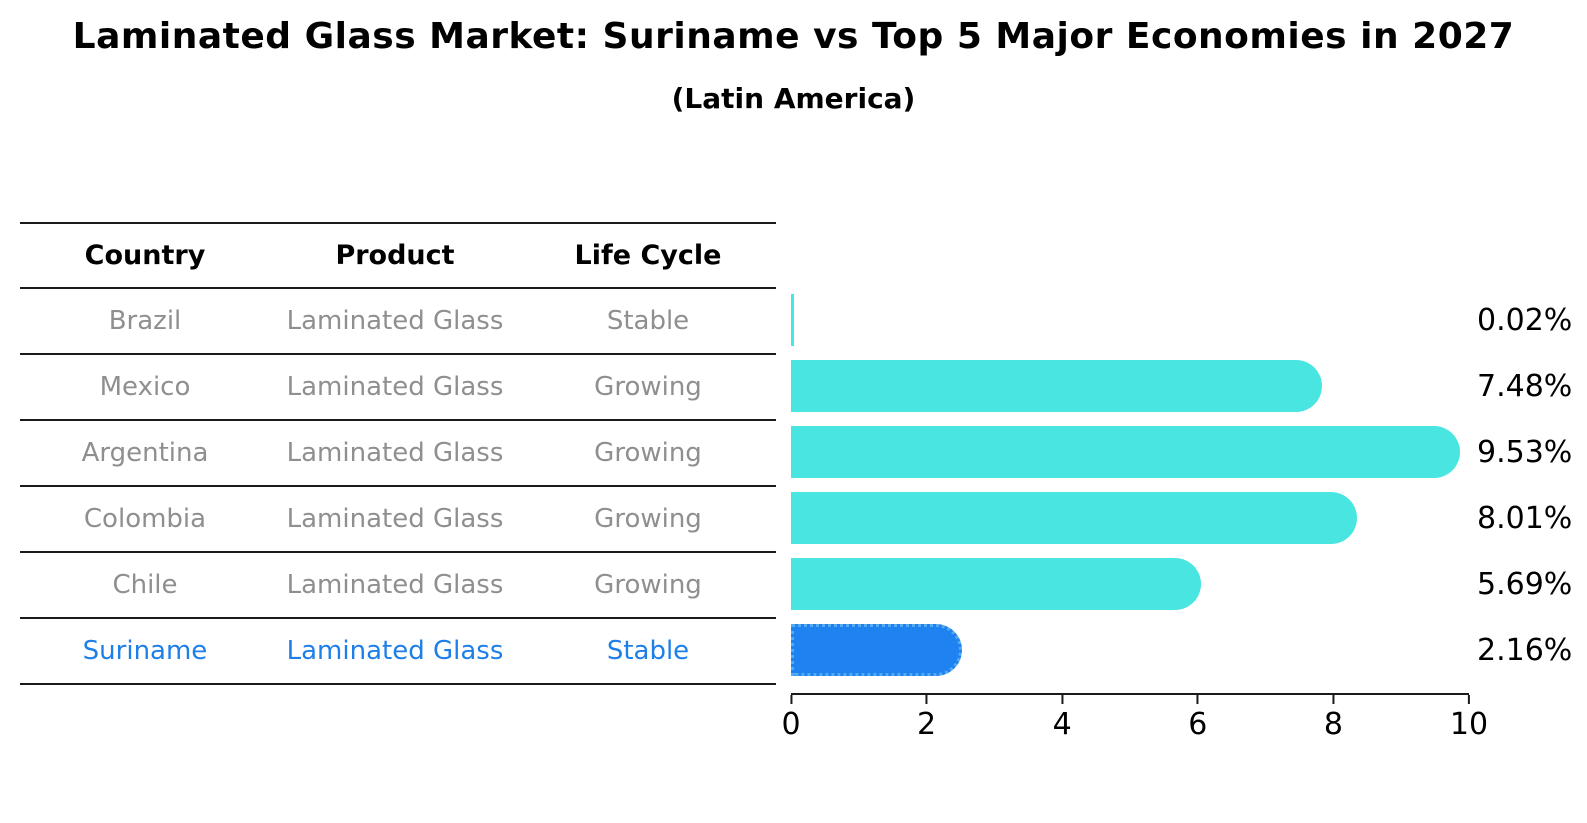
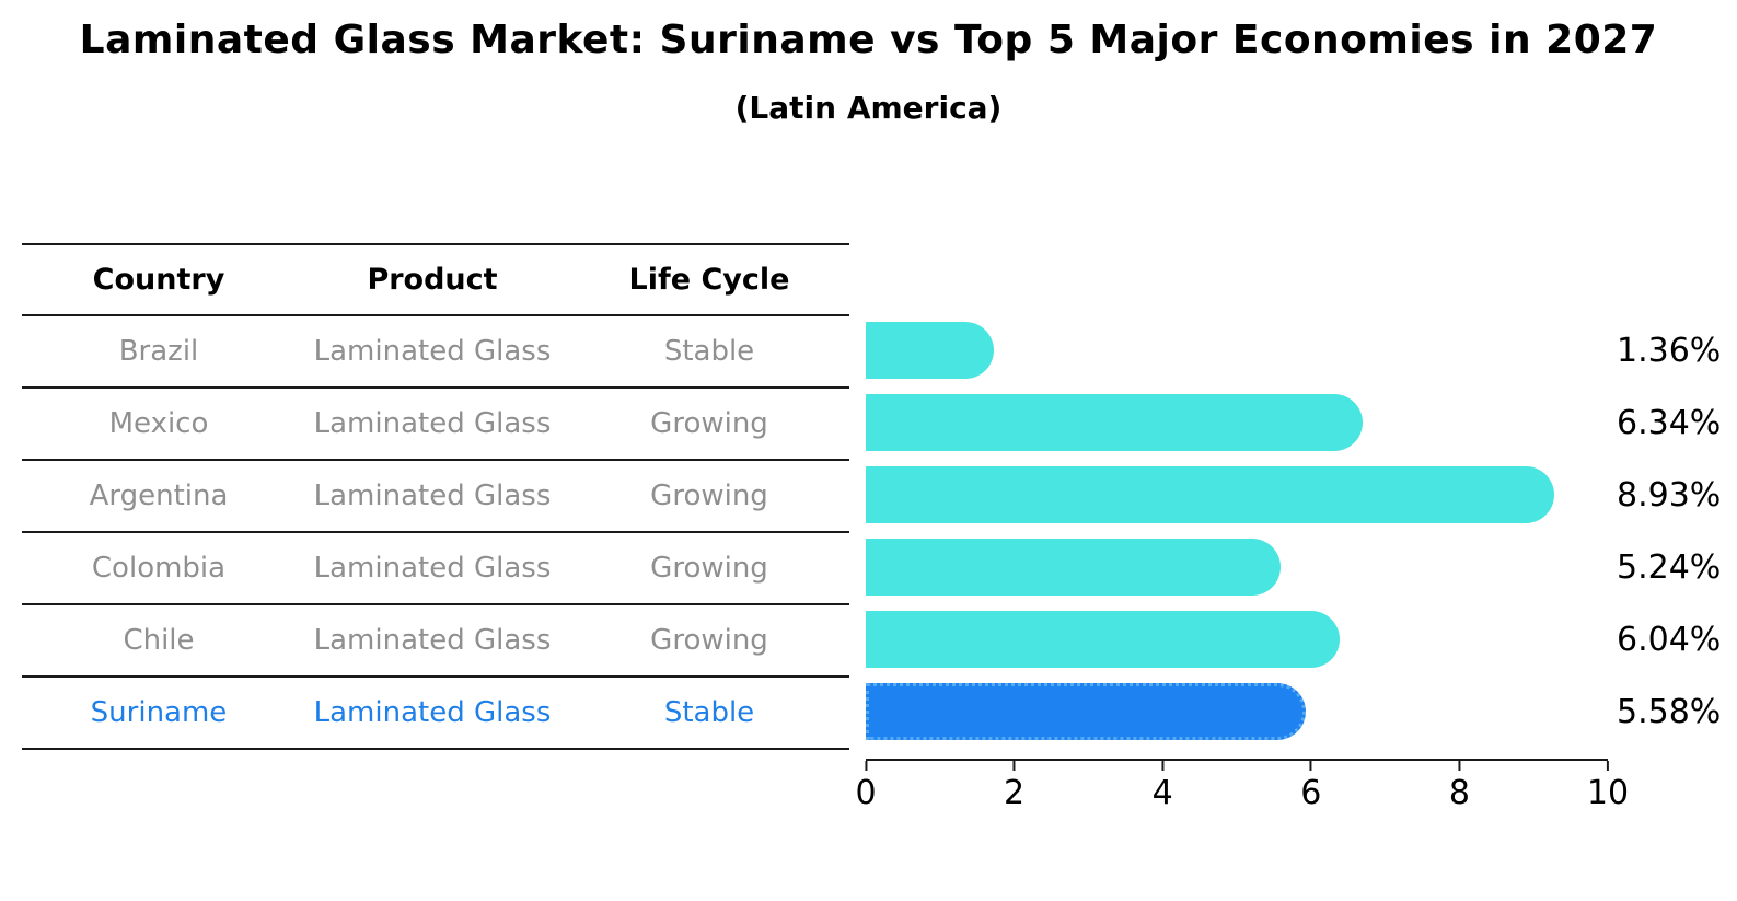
Brazil: 0.02% -> 1.36%
Mexico: 7.48% -> 6.34%
Argentina: 9.53% -> 8.93%
Colombia: 8.01% -> 5.24%
Chile: 5.69% -> 6.04%
Suriname: 2.16% -> 5.58%
